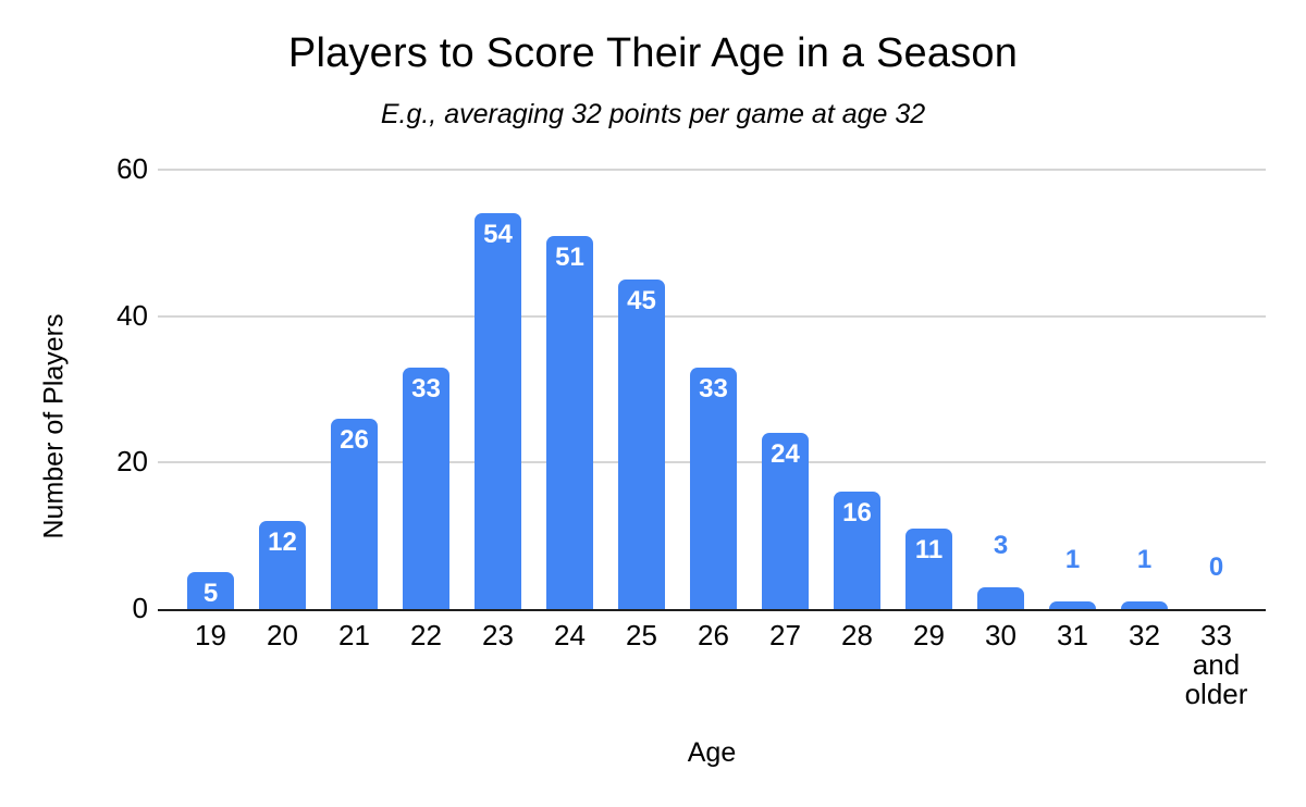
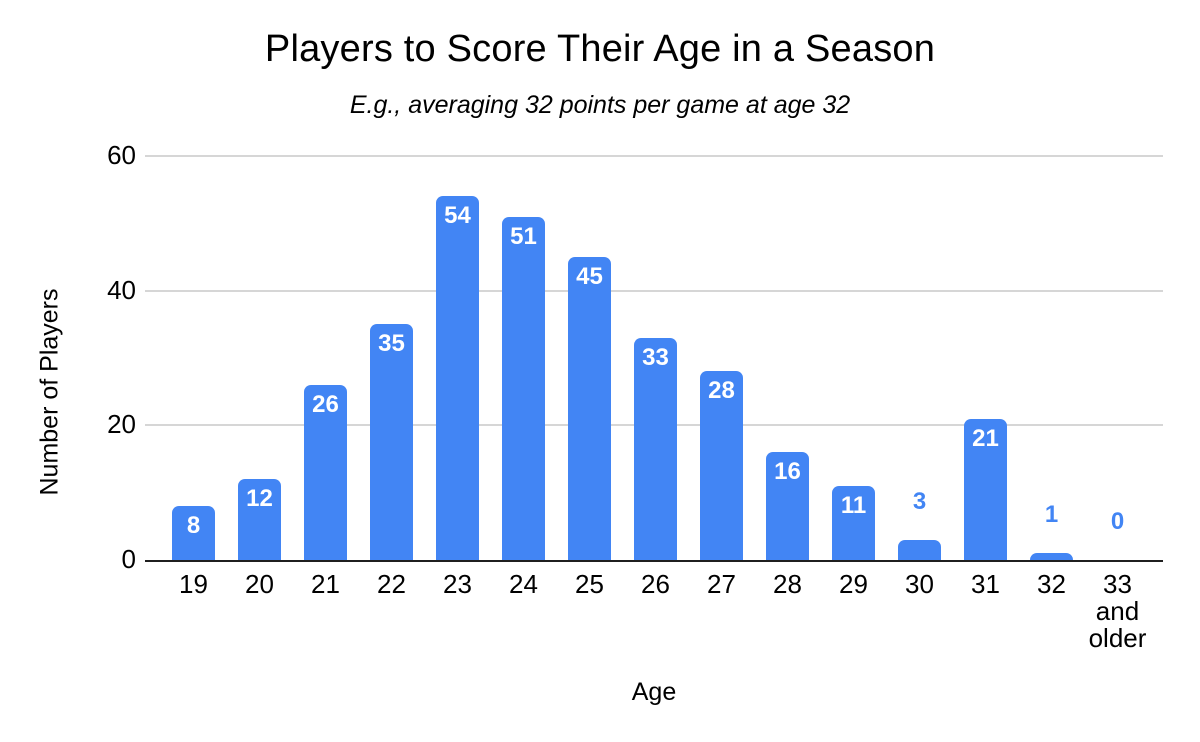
19: 5 -> 8
22: 33 -> 35
27: 24 -> 28
31: 1 -> 21
